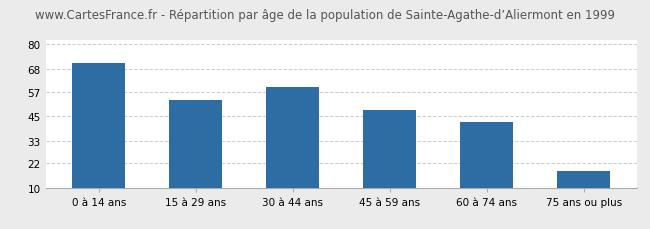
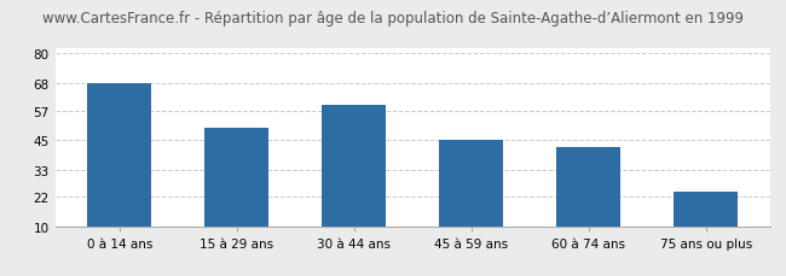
0 à 14 ans: 71 -> 68
15 à 29 ans: 53 -> 50
45 à 59 ans: 48 -> 45
75 ans ou plus: 18 -> 24
